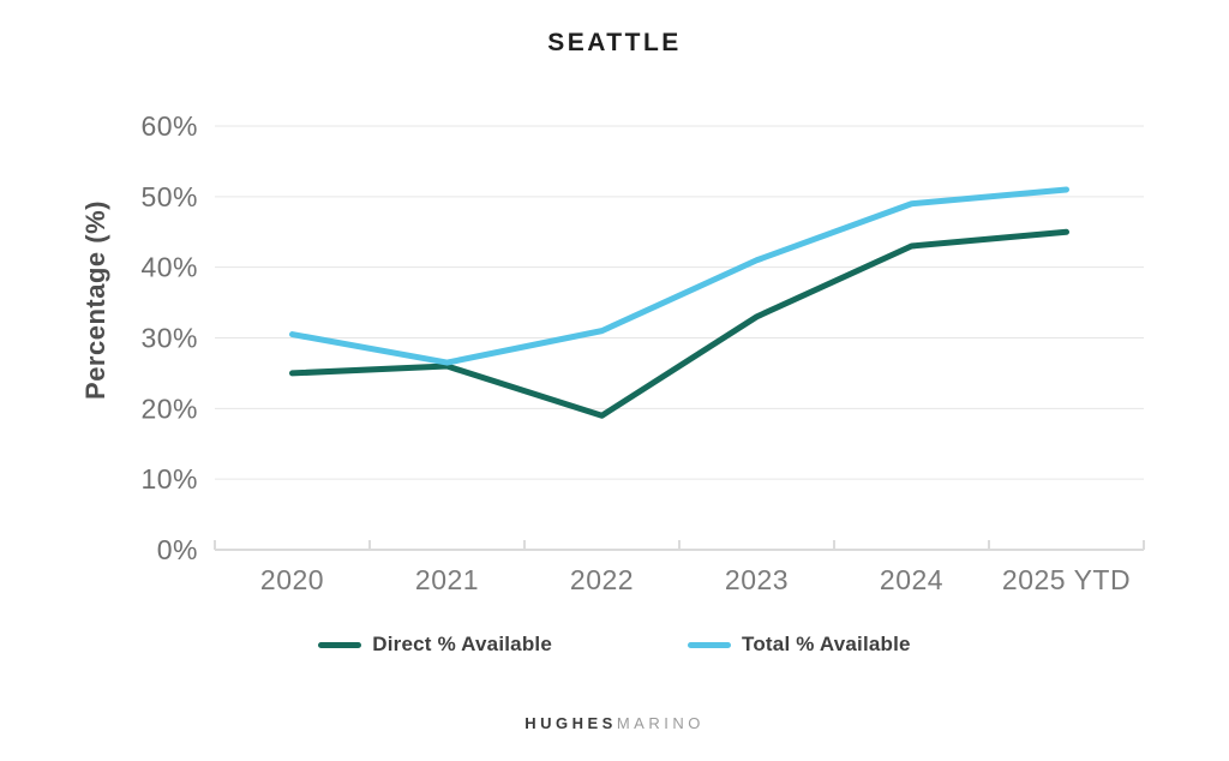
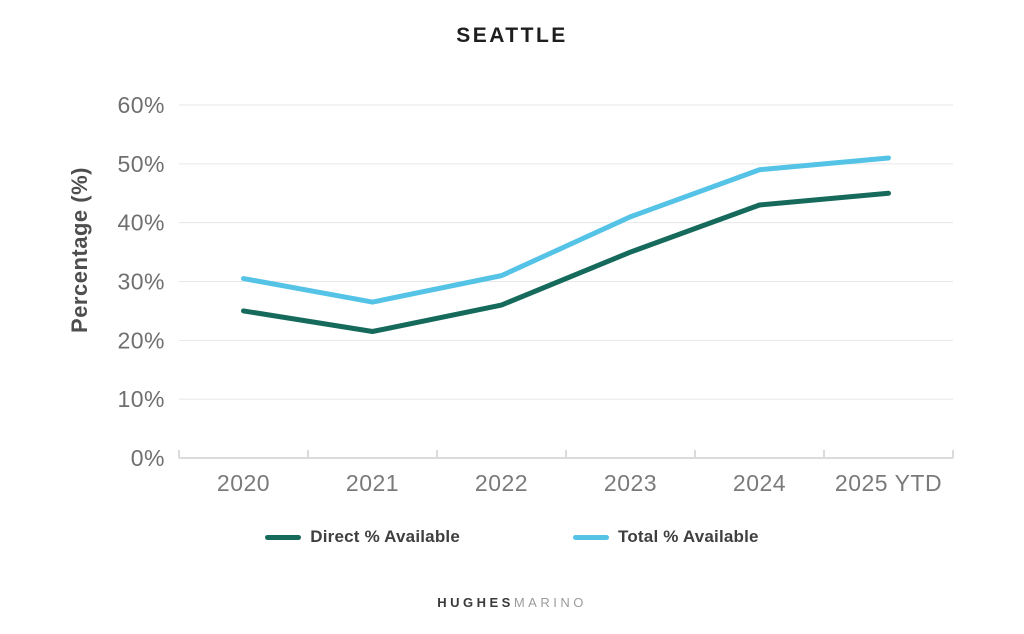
Direct % Available/2021: 26% -> 22%
Direct % Available/2022: 19% -> 26%
Direct % Available/2023: 33% -> 35%
